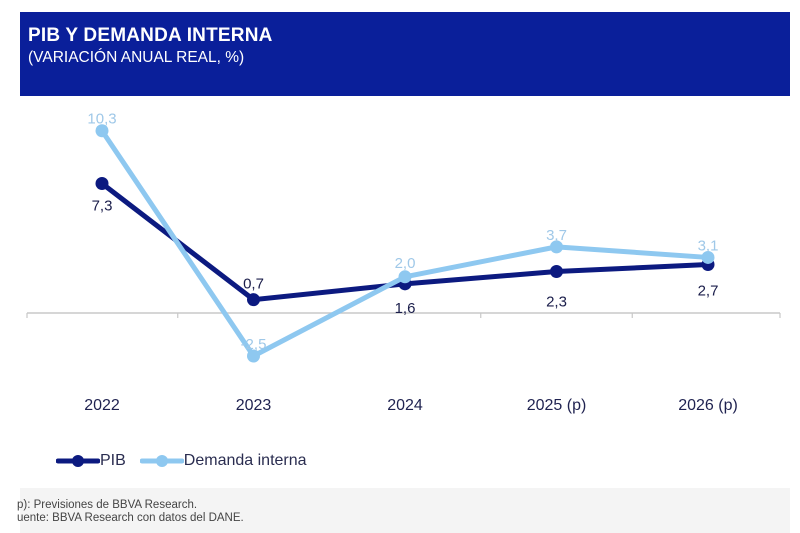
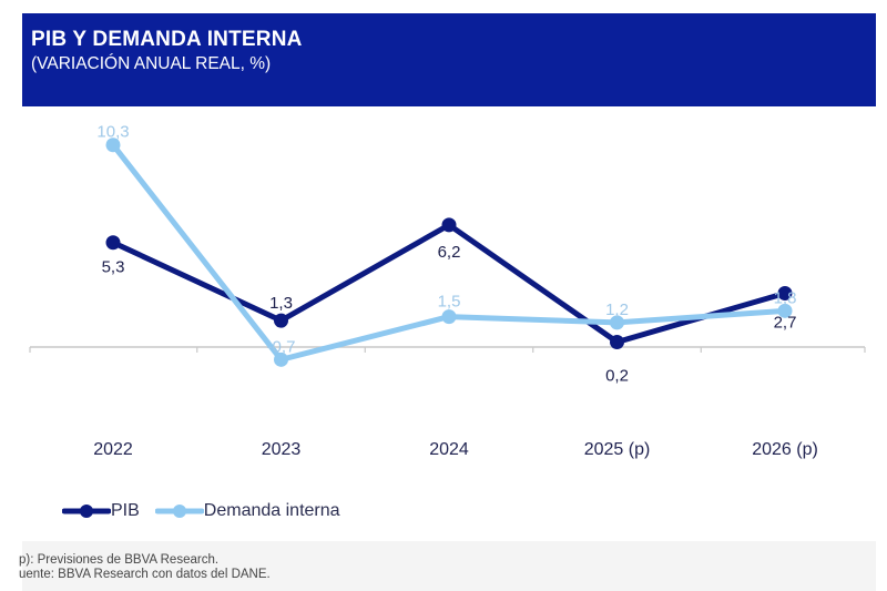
PIB/2022: 7,3 -> 5,3
PIB/2023: 0,7 -> 1,3
Demanda interna/2023: -2,5 -> -0,7
PIB/2024: 1,6 -> 6,2
Demanda interna/2024: 2,0 -> 1,5
PIB/2025 (p): 2,3 -> 0,2
Demanda interna/2025 (p): 3,7 -> 1,2
Demanda interna/2026 (p): 3,1 -> 1,8
